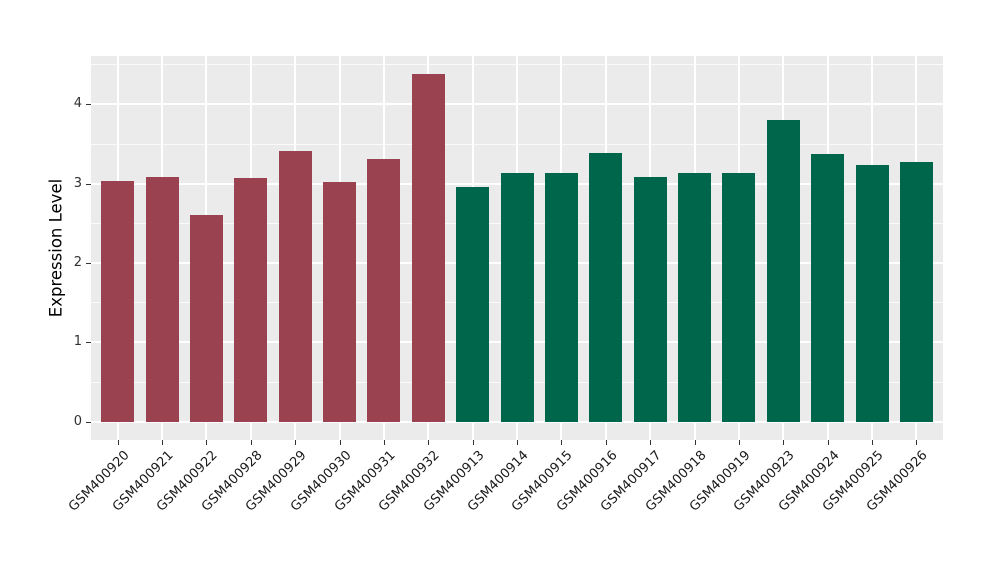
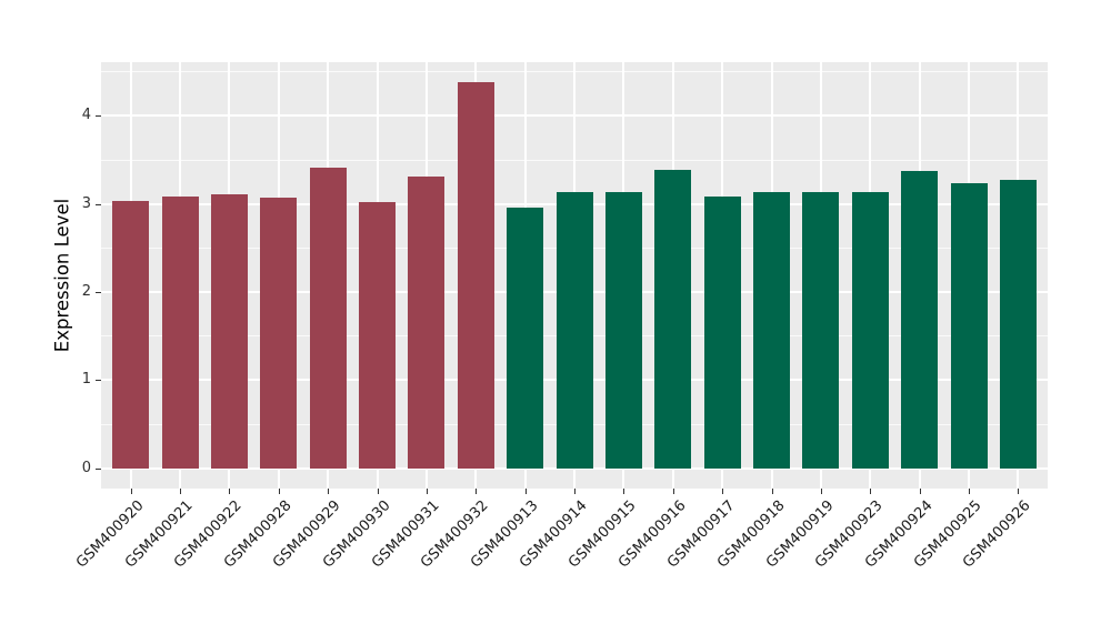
GSM400922: 2.6 -> 3.1
GSM400923: 3.8 -> 3.1
